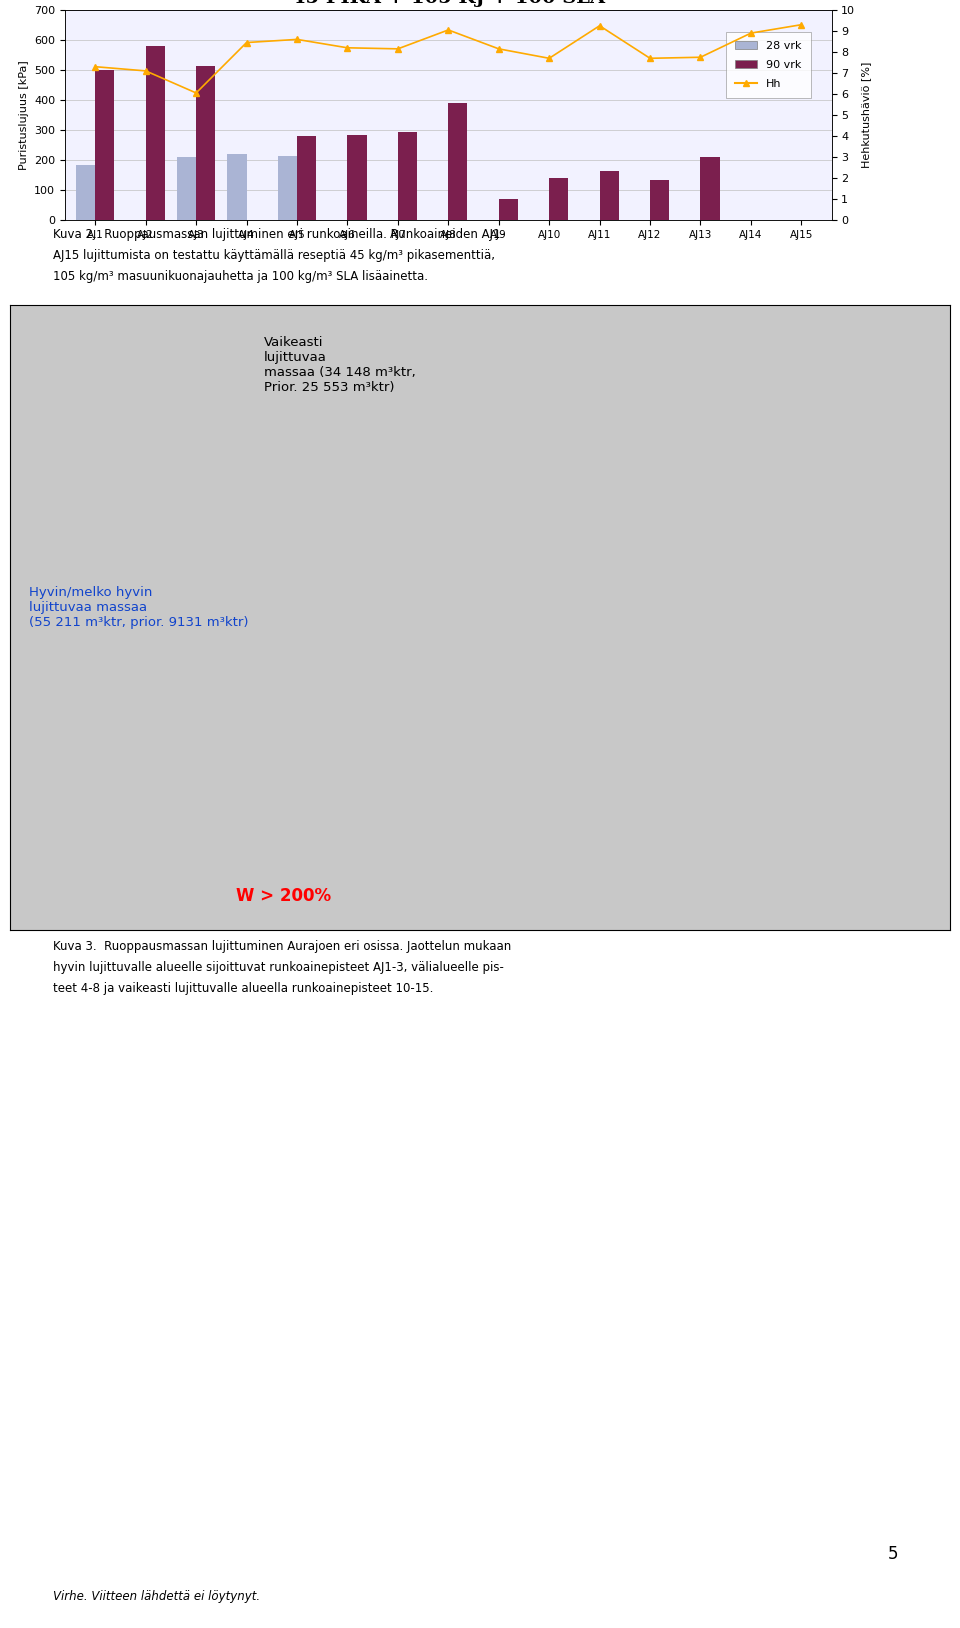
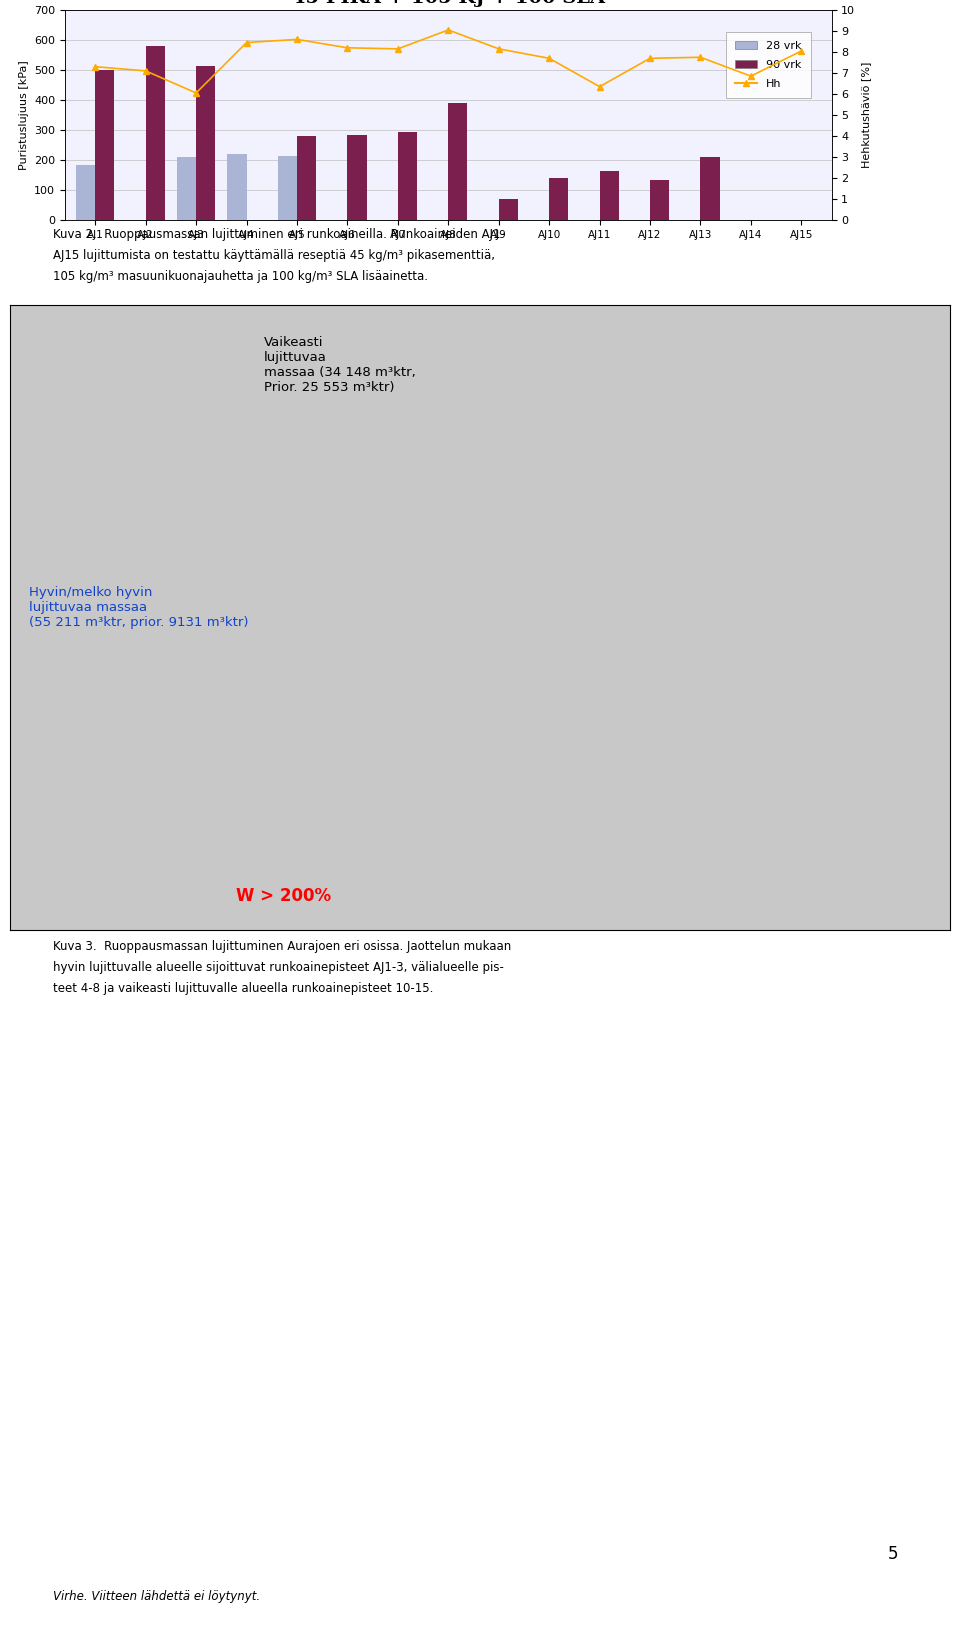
Hh/AJ11: 9.25 -> 6.35
Hh/AJ14: 8.90 -> 6.85
Hh/AJ15: 9.30 -> 8.05
